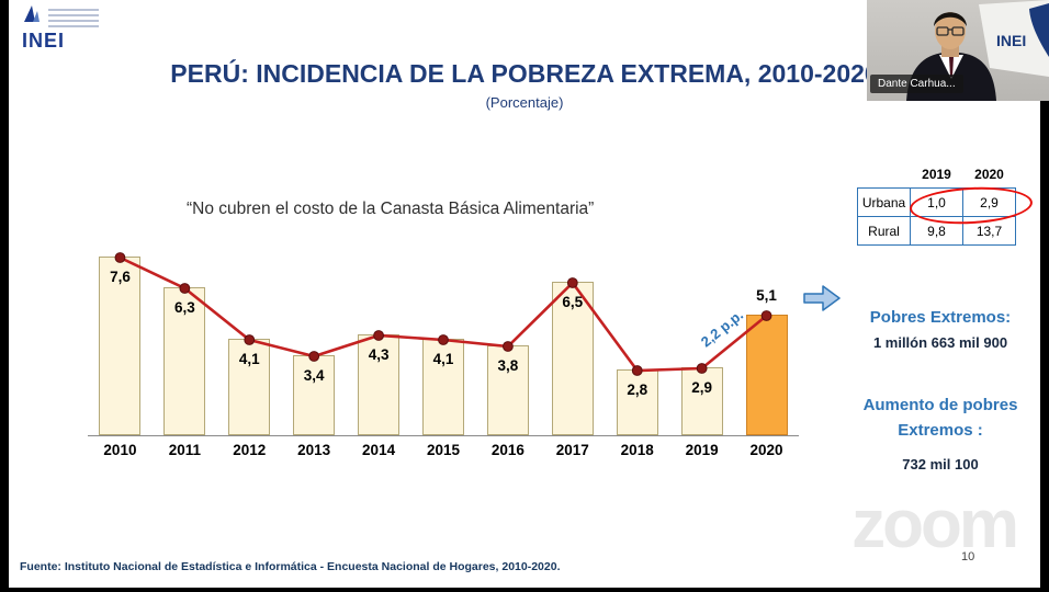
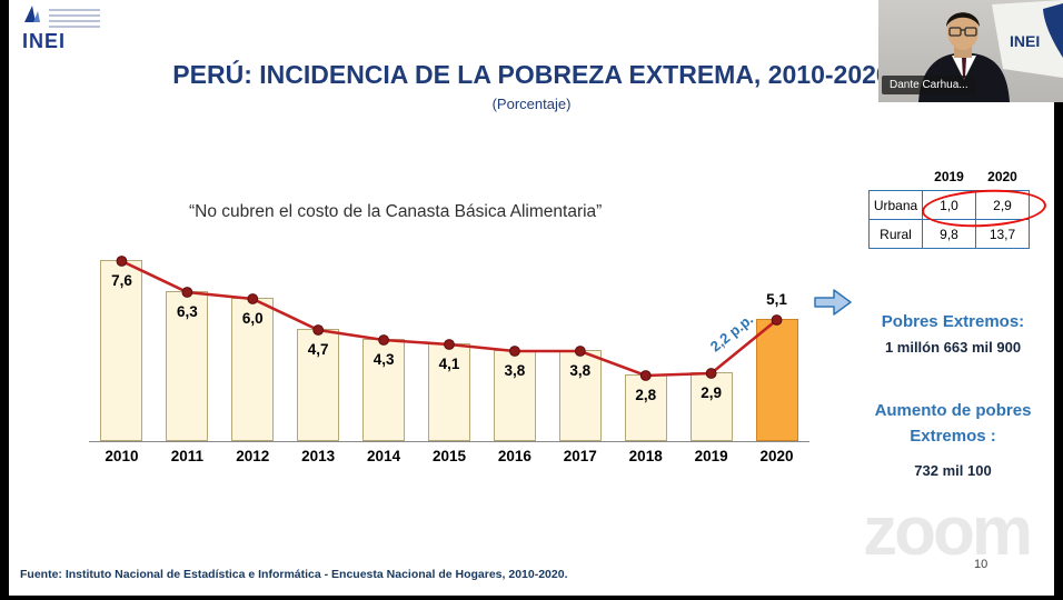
2012: 4,1 -> 6,0
2013: 3,4 -> 4,7
2017: 6,5 -> 3,8
